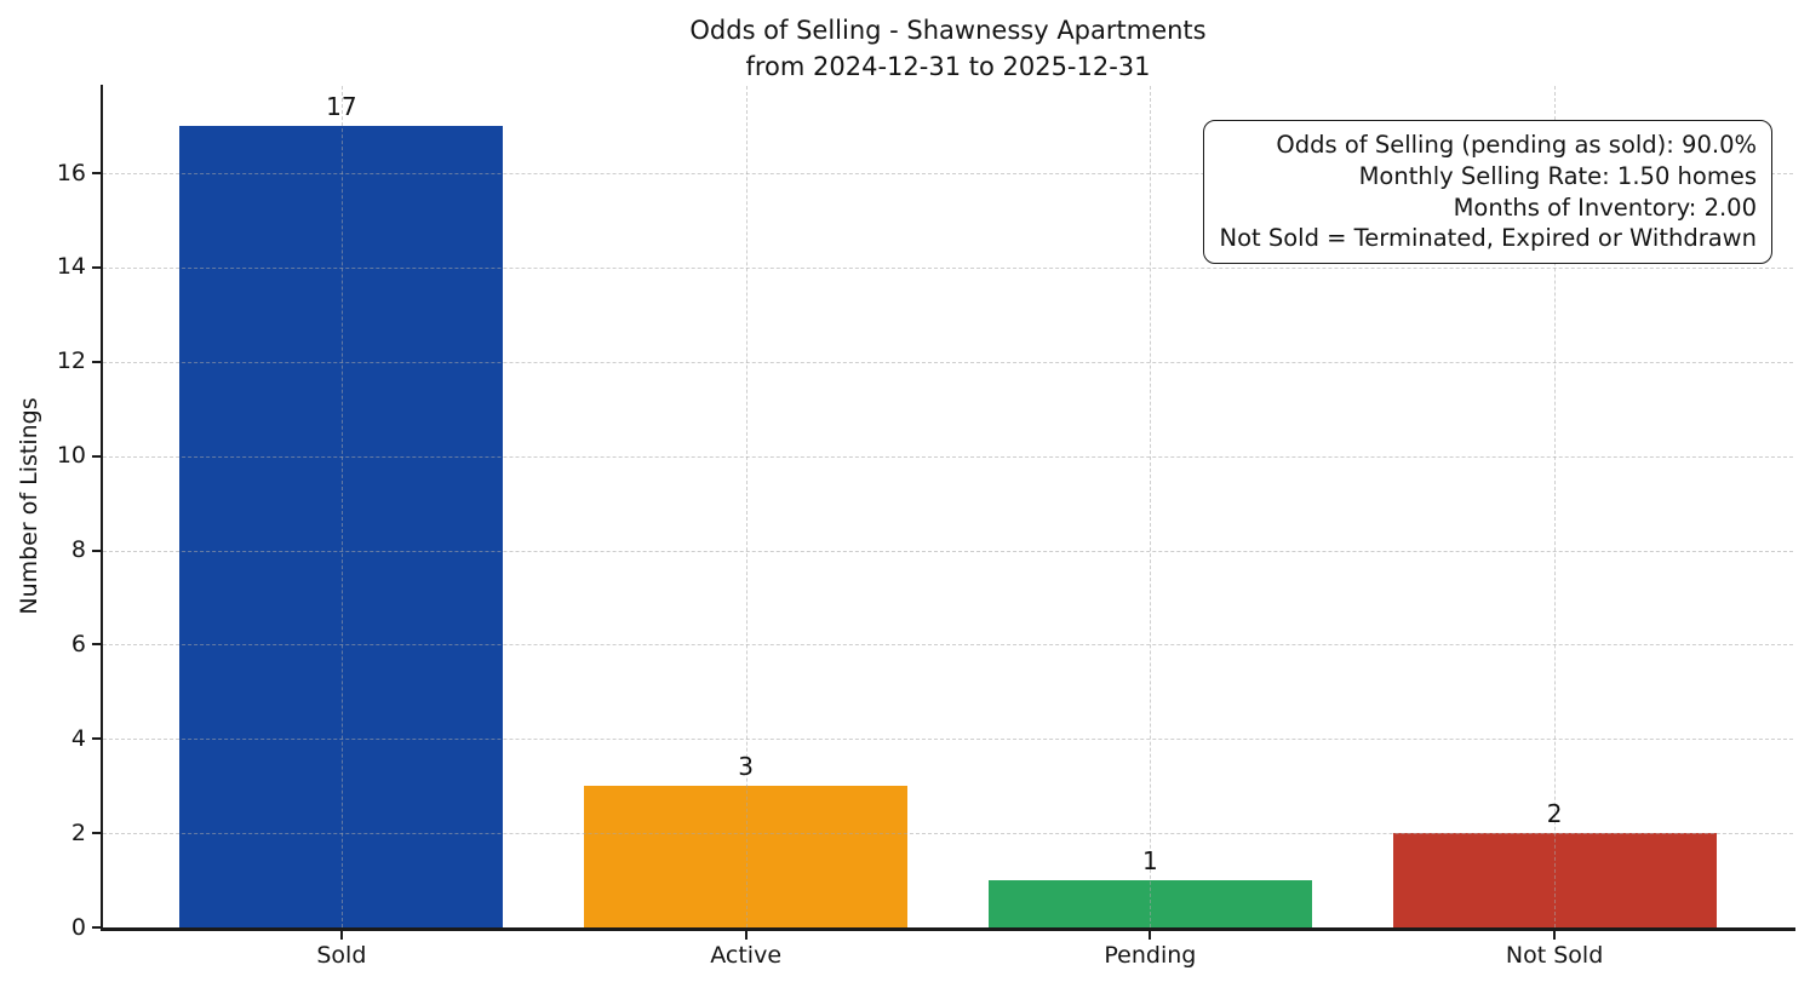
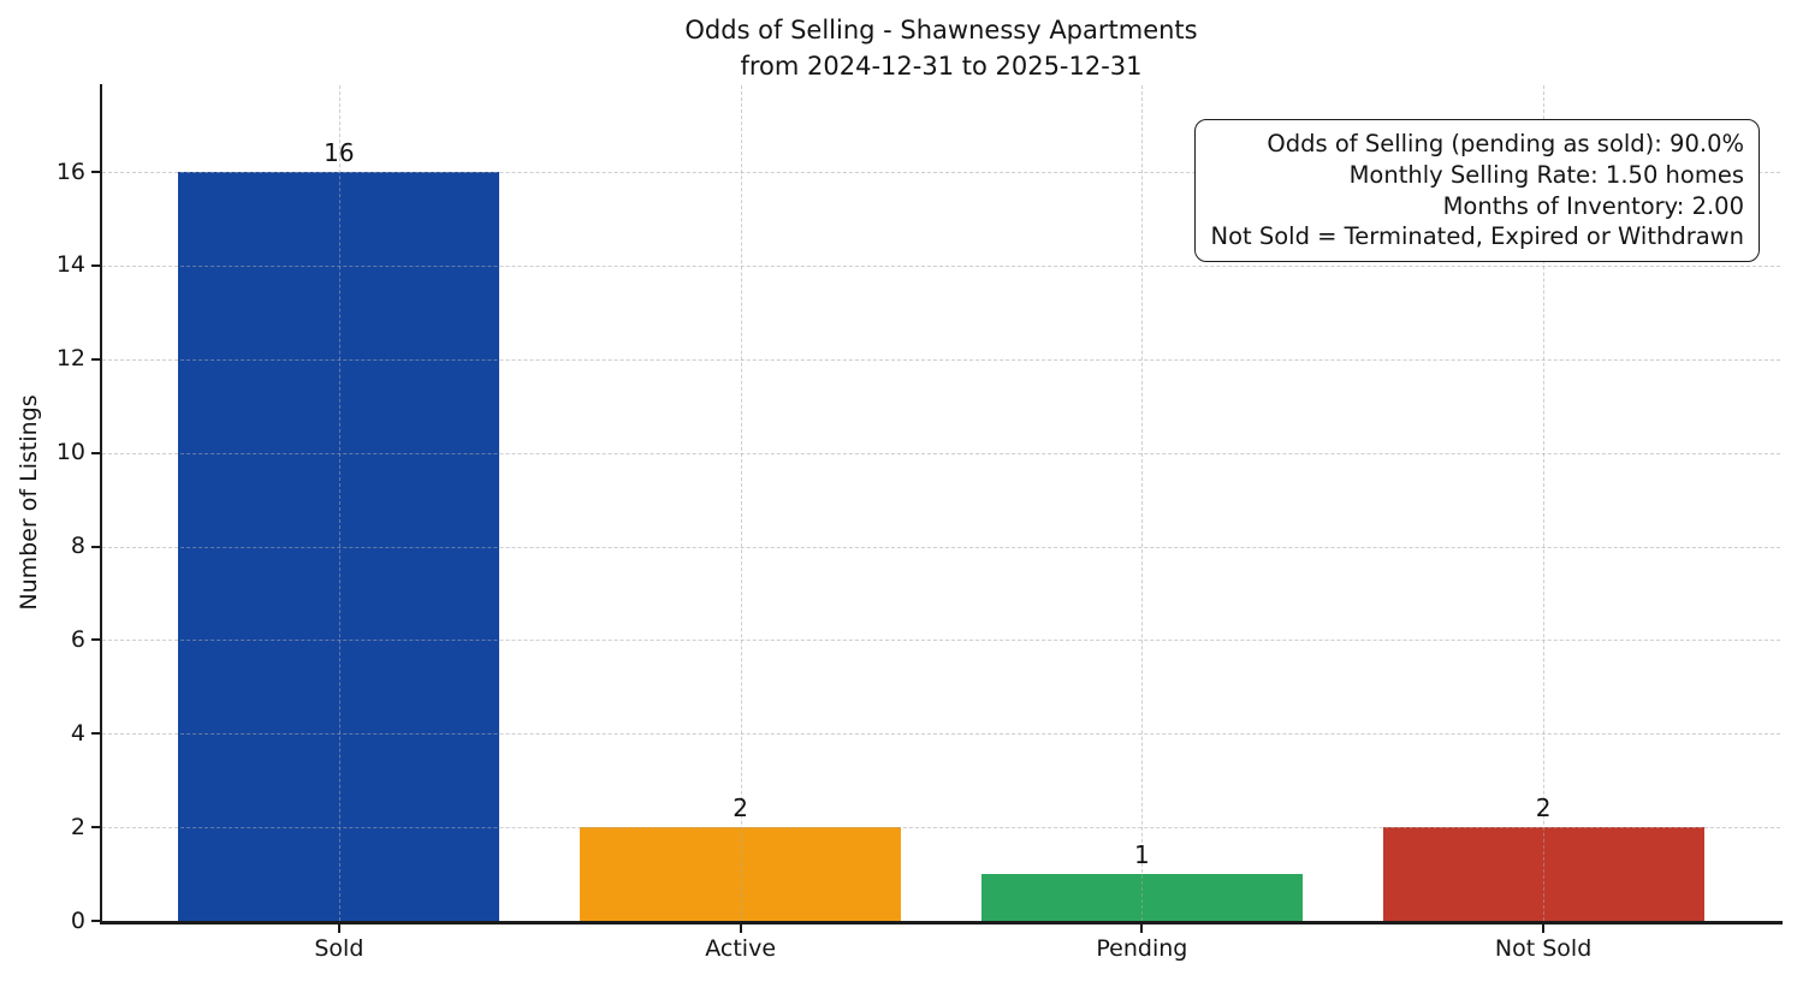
Sold: 17 -> 16
Active: 3 -> 2
